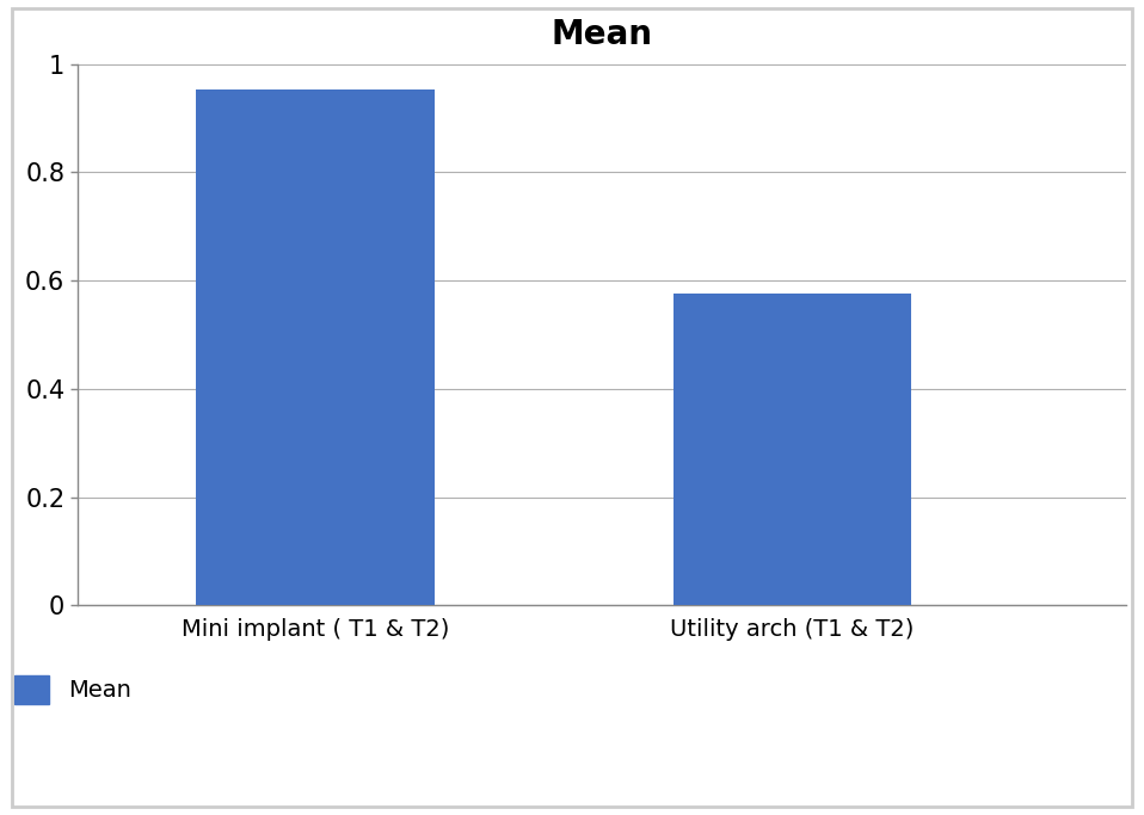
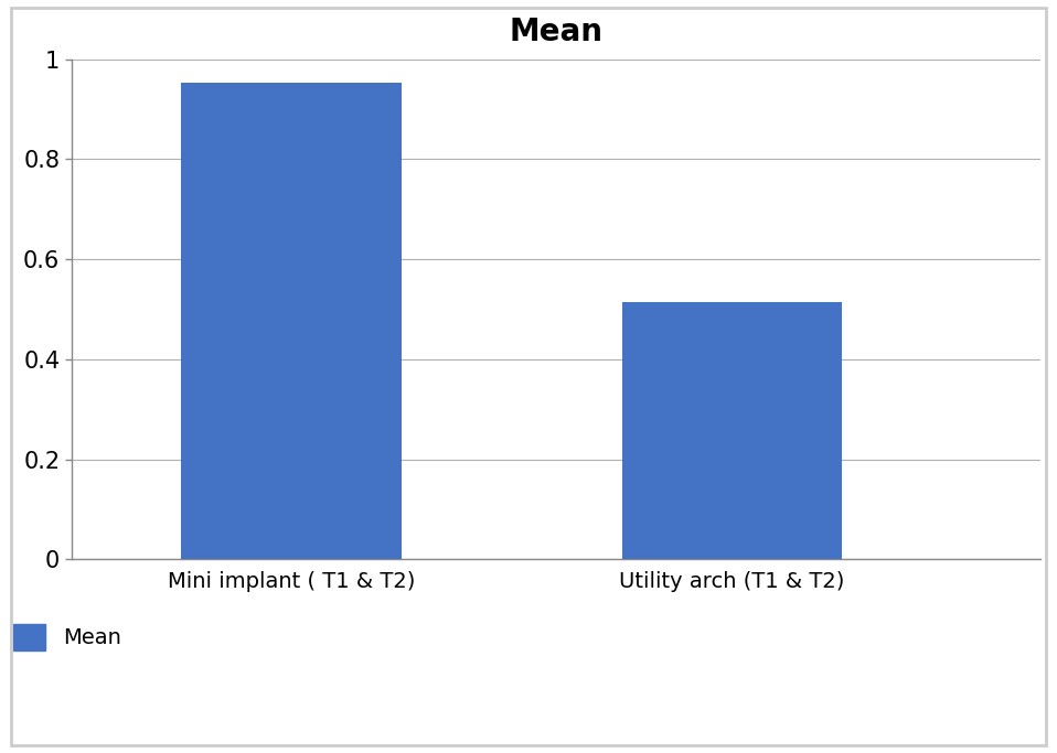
Utility arch (T1 & T2): 0.575 -> 0.515
